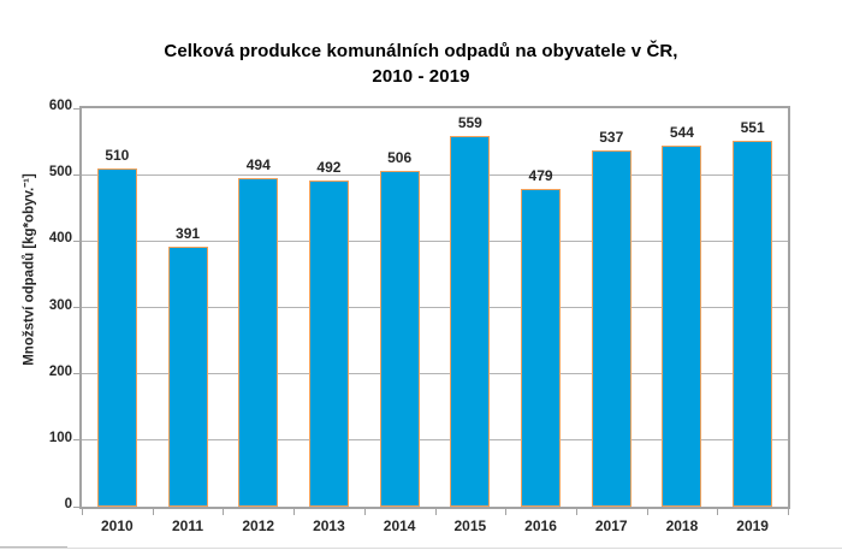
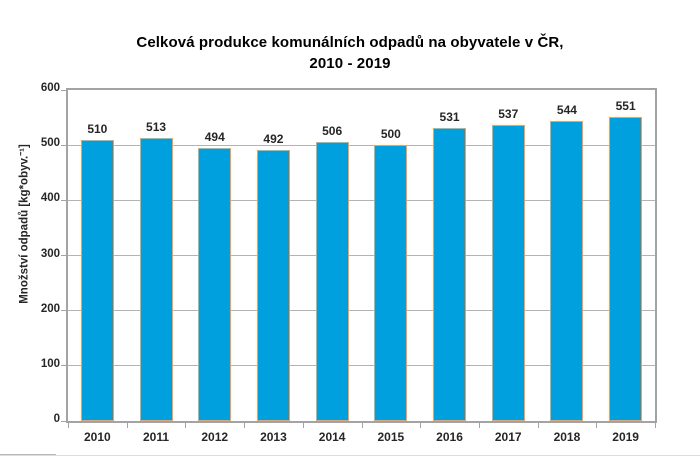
2011: 391 -> 513
2015: 559 -> 500
2016: 479 -> 531
